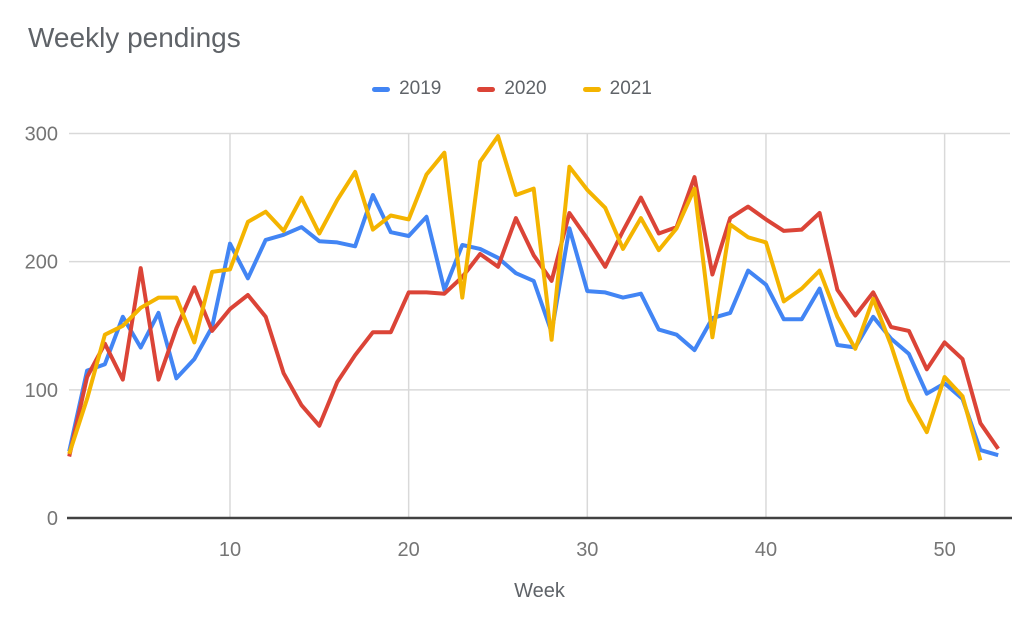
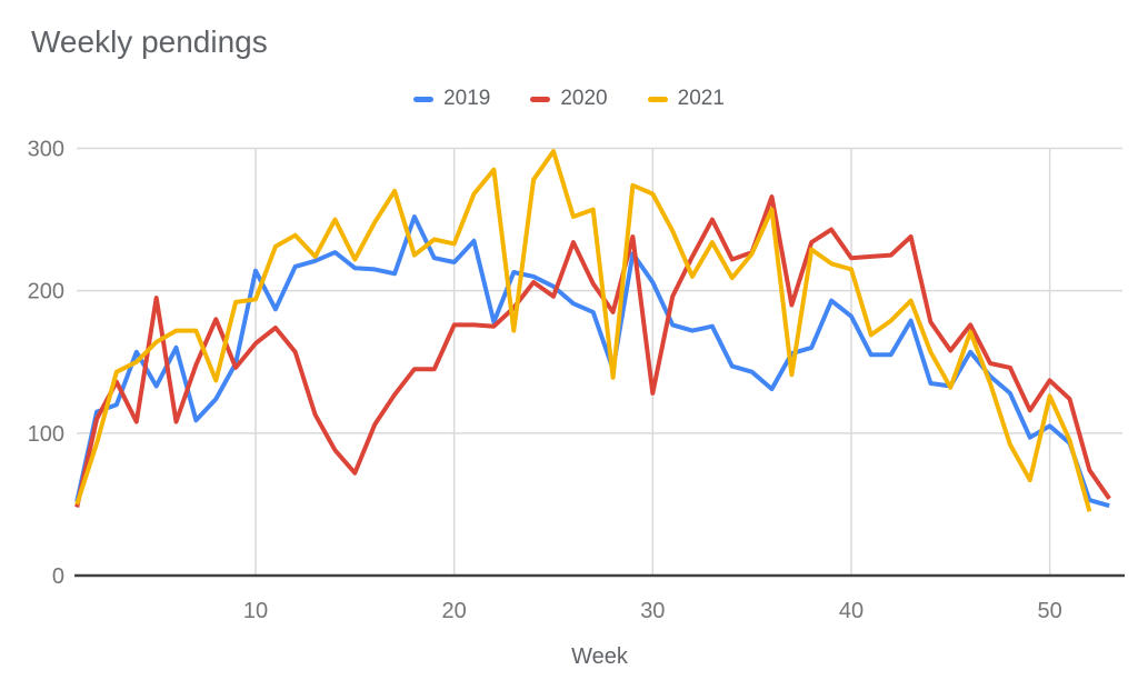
2019/30: 177 -> 206
2020/30: 218 -> 128
2021/30: 256 -> 268
2020/40: 233 -> 223
2021/50: 110 -> 126
